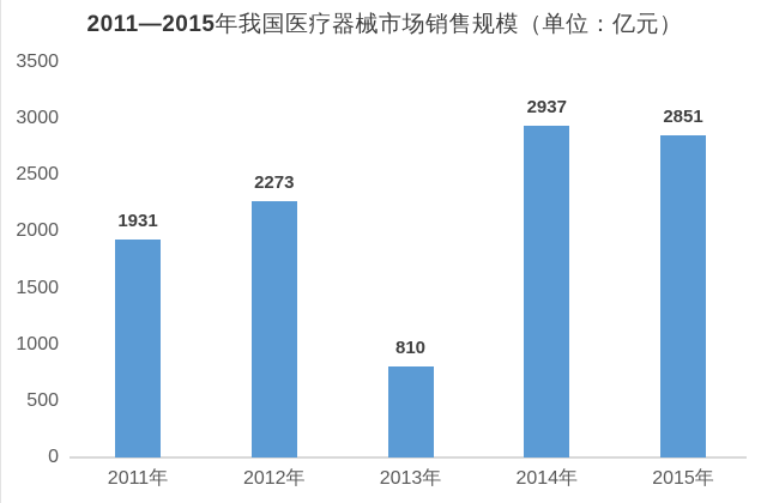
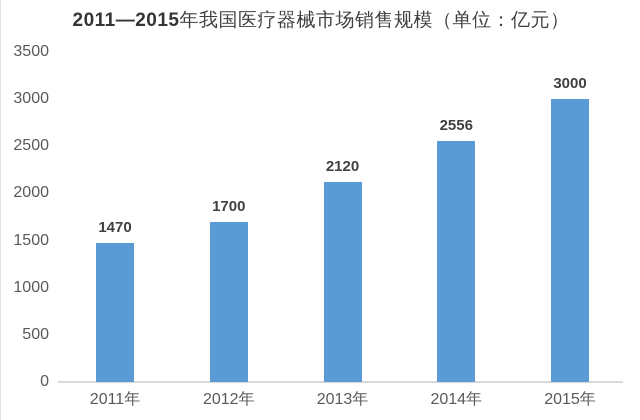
2011年: 1931 -> 1470
2012年: 2273 -> 1700
2013年: 810 -> 2120
2014年: 2937 -> 2556
2015年: 2851 -> 3000
